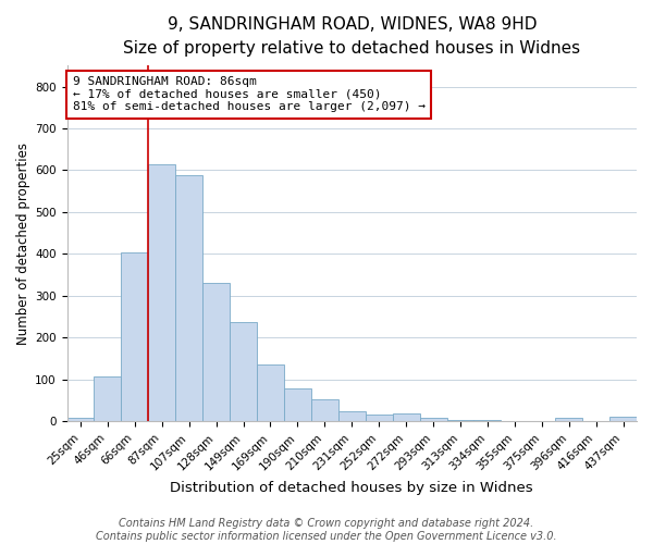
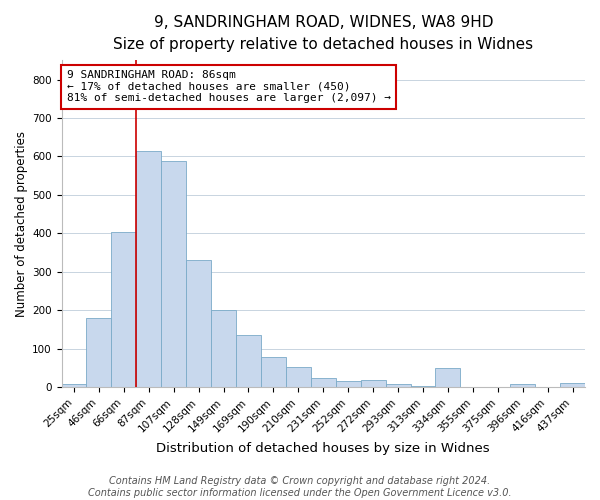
46sqm: 107 -> 180
149sqm: 237 -> 200
334sqm: 2 -> 50
